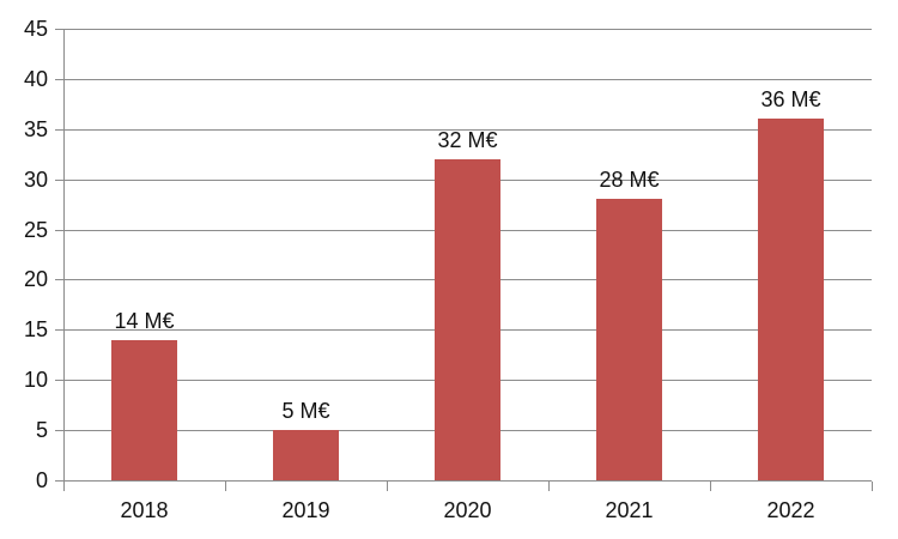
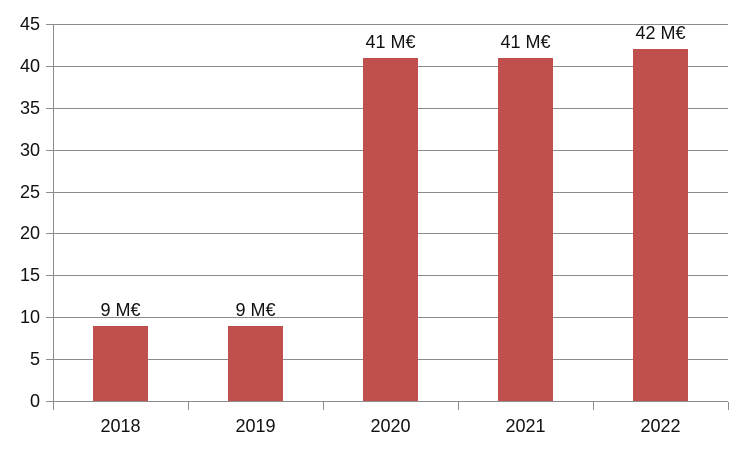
2018: 14 -> 9
2019: 5 -> 9
2020: 32 -> 41
2021: 28 -> 41
2022: 36 -> 42
